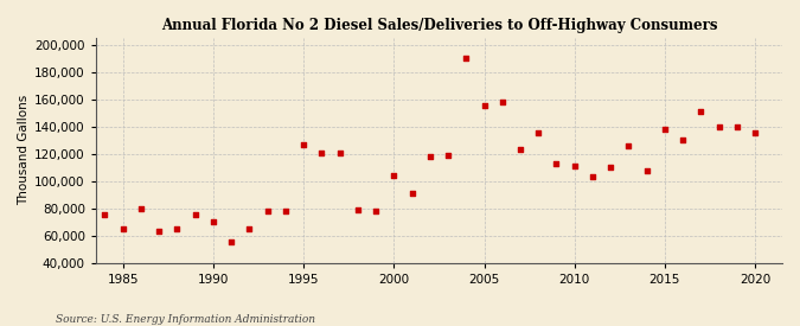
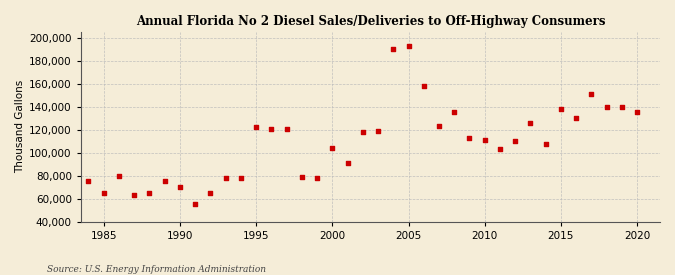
1995: 127,000 -> 122,000
2005: 155,000 -> 193,000
